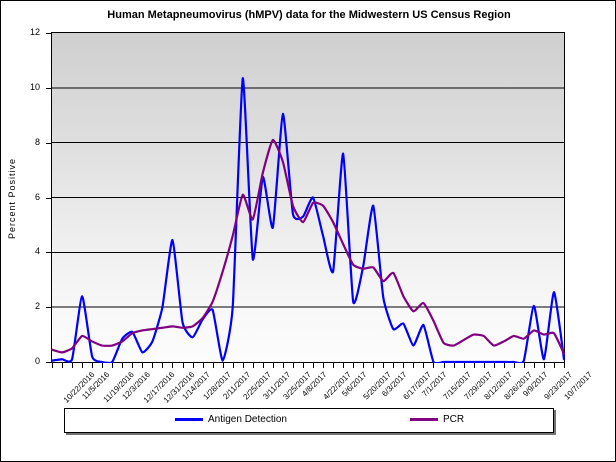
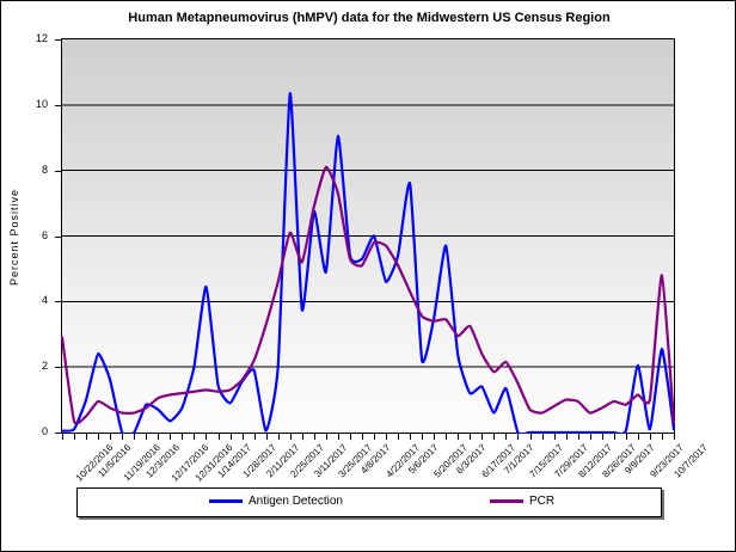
PCR/10/22/2016: 0.5 -> 2.9
Antigen Detection/11/5/2016: 0.1 -> 1.0
Antigen Detection/11/19/2016: 0.2 -> 1.6
Antigen Detection/12/17/2016: 1.1 -> 0.7
PCR/4/8/2017: 5.7 -> 5.3
Antigen Detection/5/6/2017: 3.3 -> 5.4
PCR/10/7/2017: 1.1 -> 4.8
